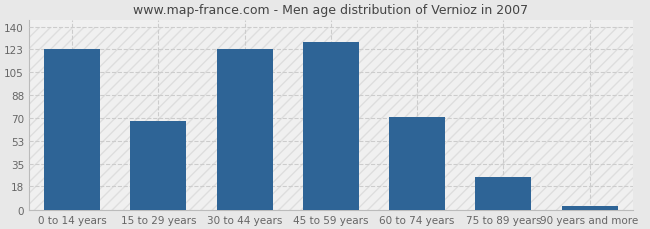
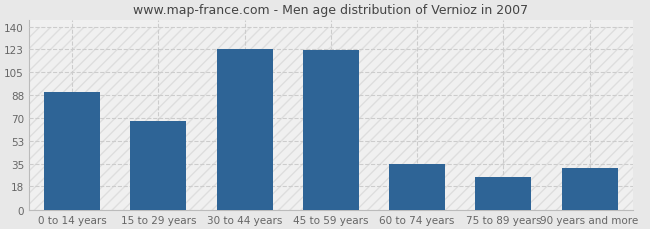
0 to 14 years: 123 -> 90
45 to 59 years: 128 -> 122
60 to 74 years: 71 -> 35
90 years and more: 3 -> 32
